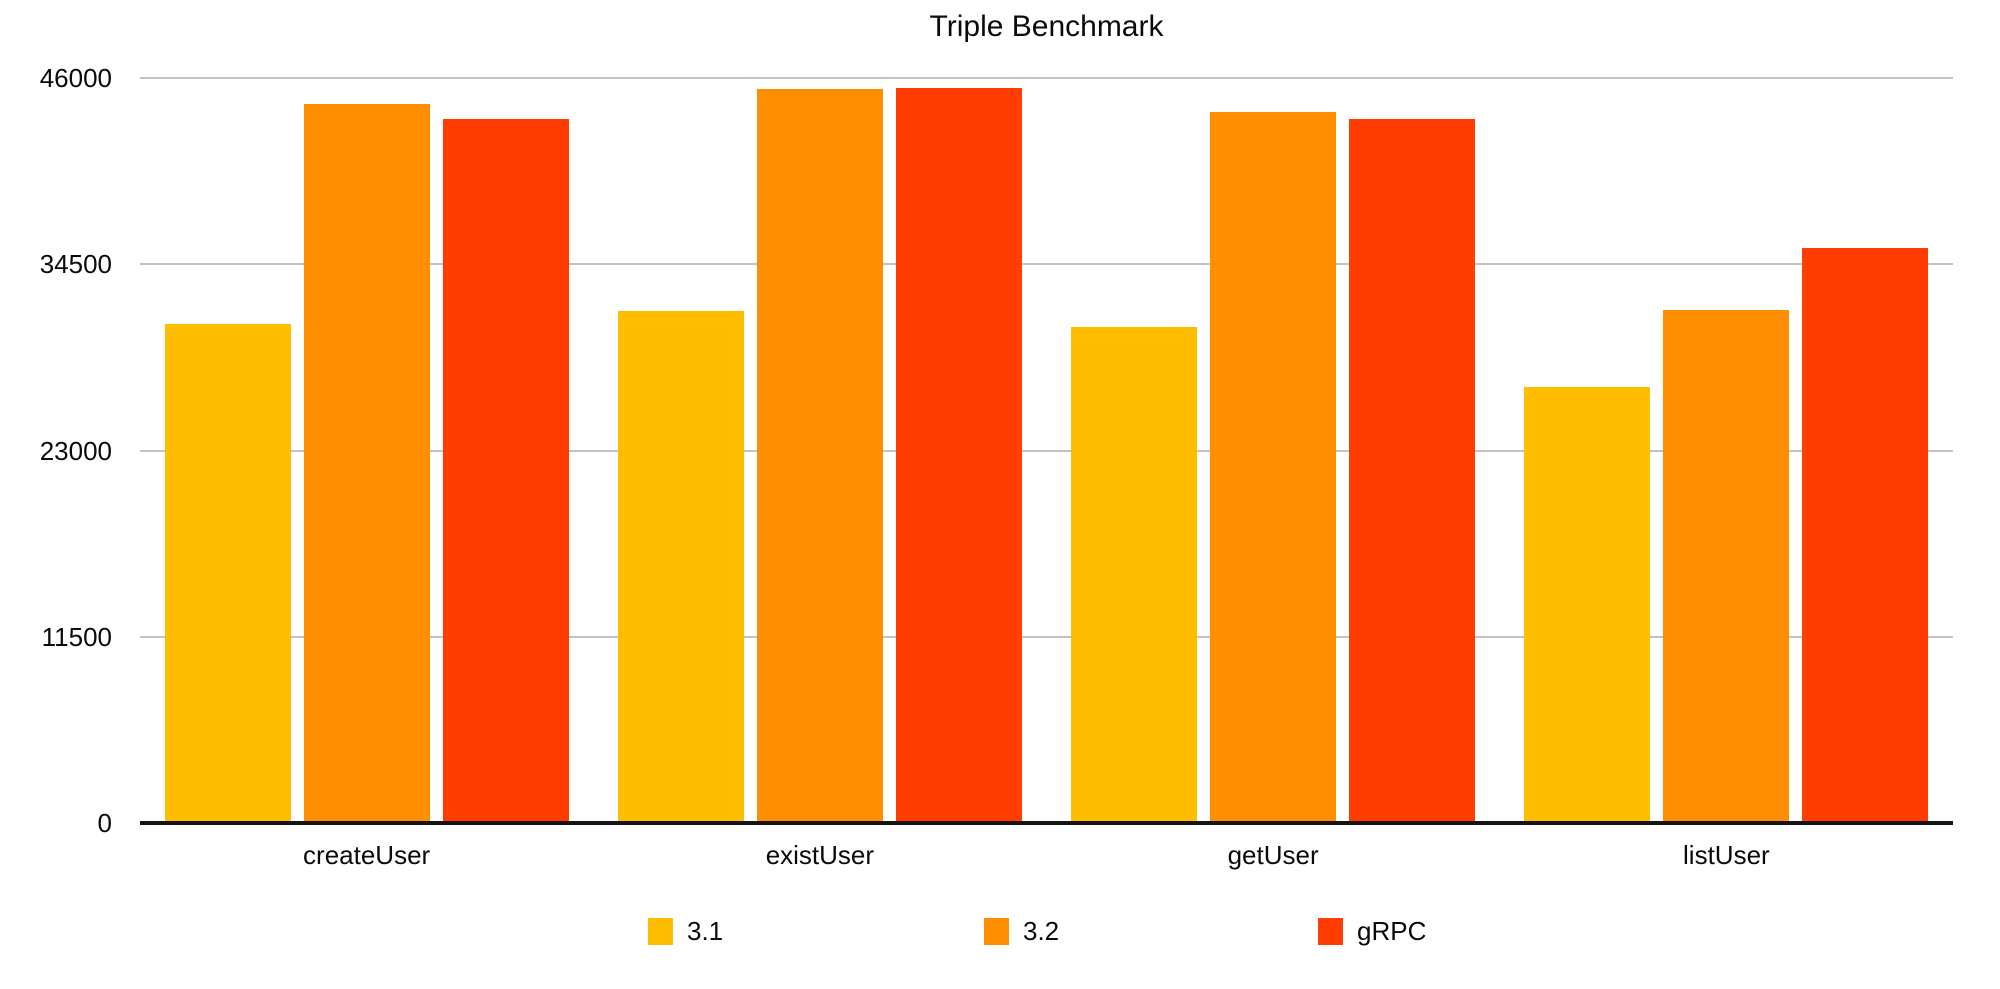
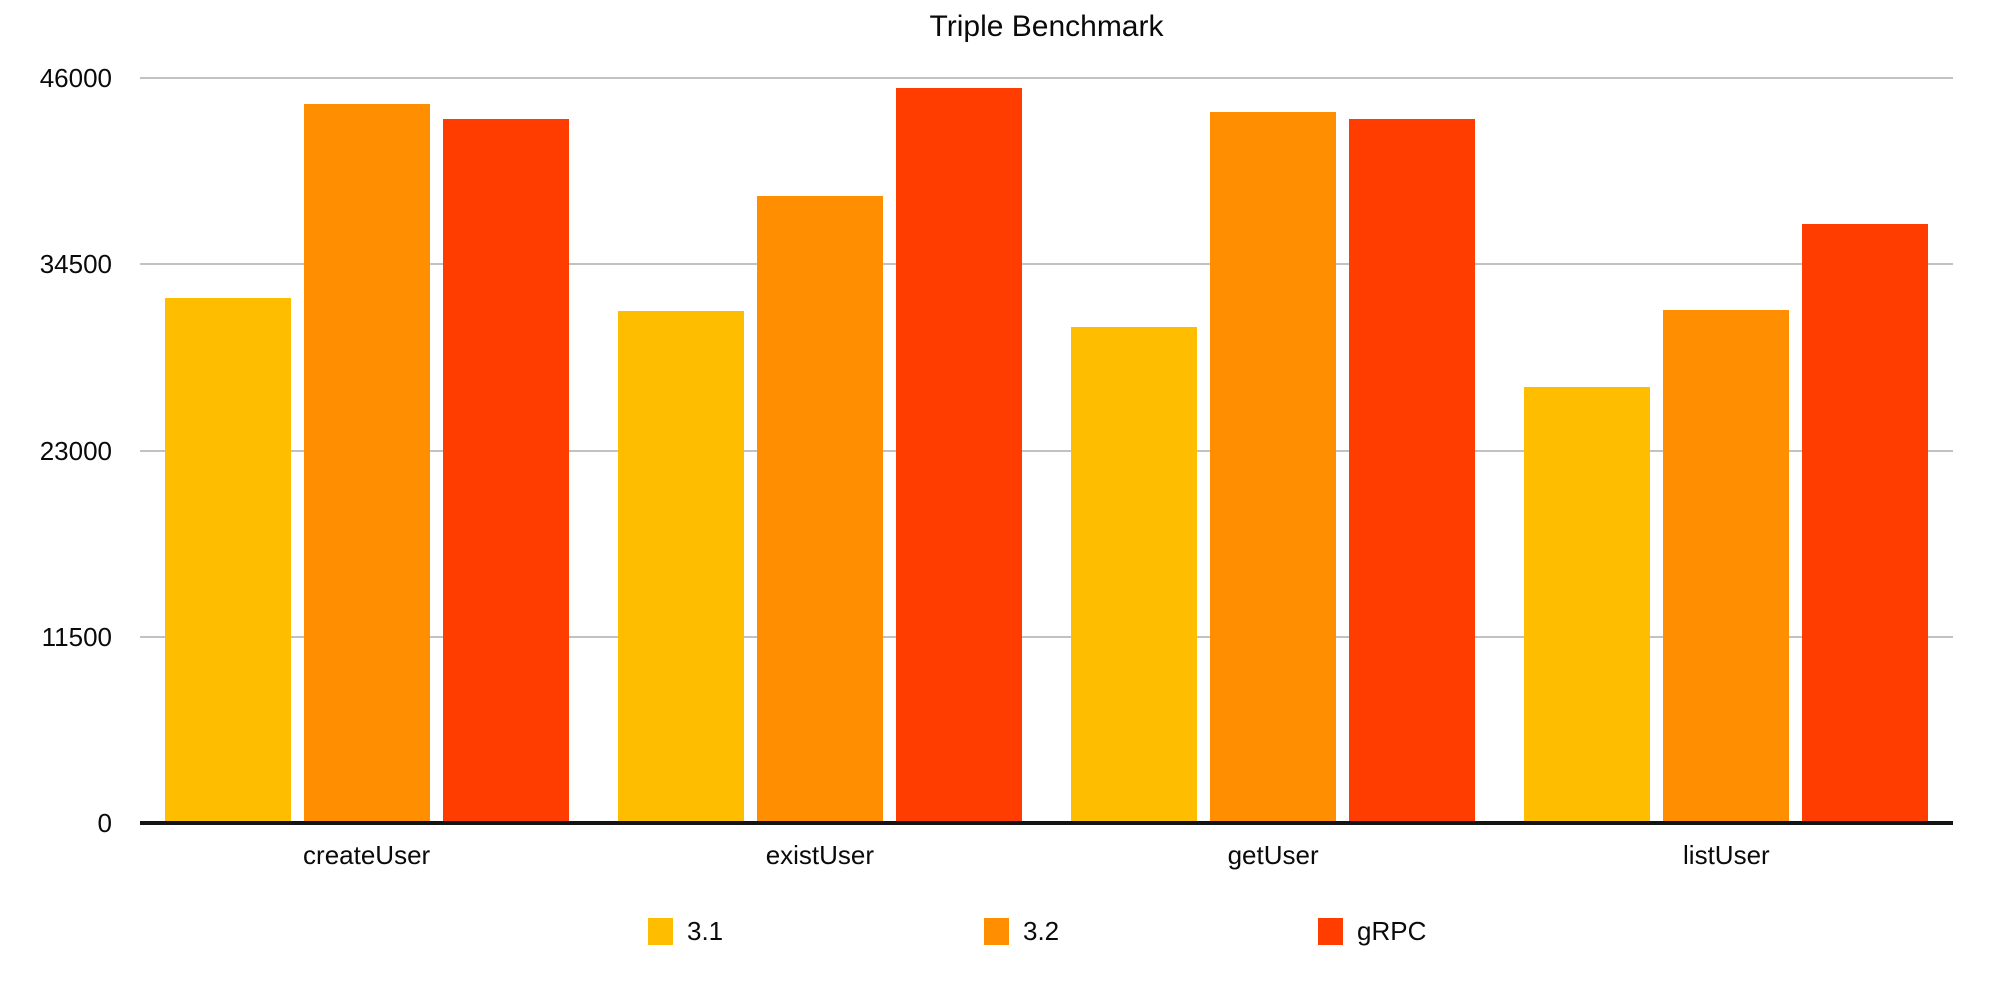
3.1/createUser: 30800 -> 32400
3.2/existUser: 45300 -> 38700
gRPC/listUser: 35500 -> 37000
